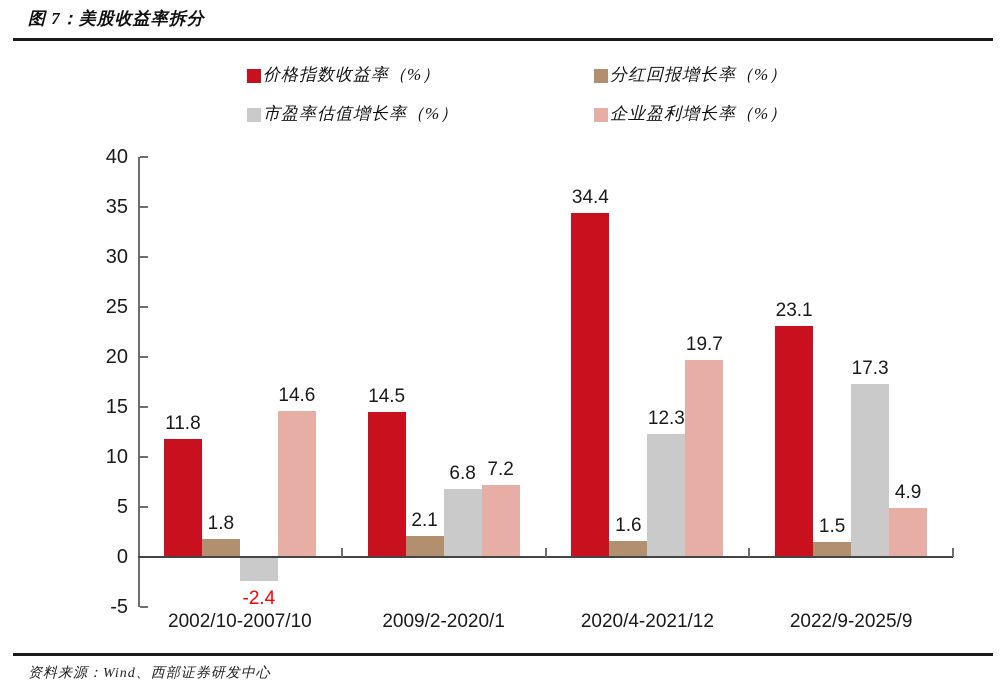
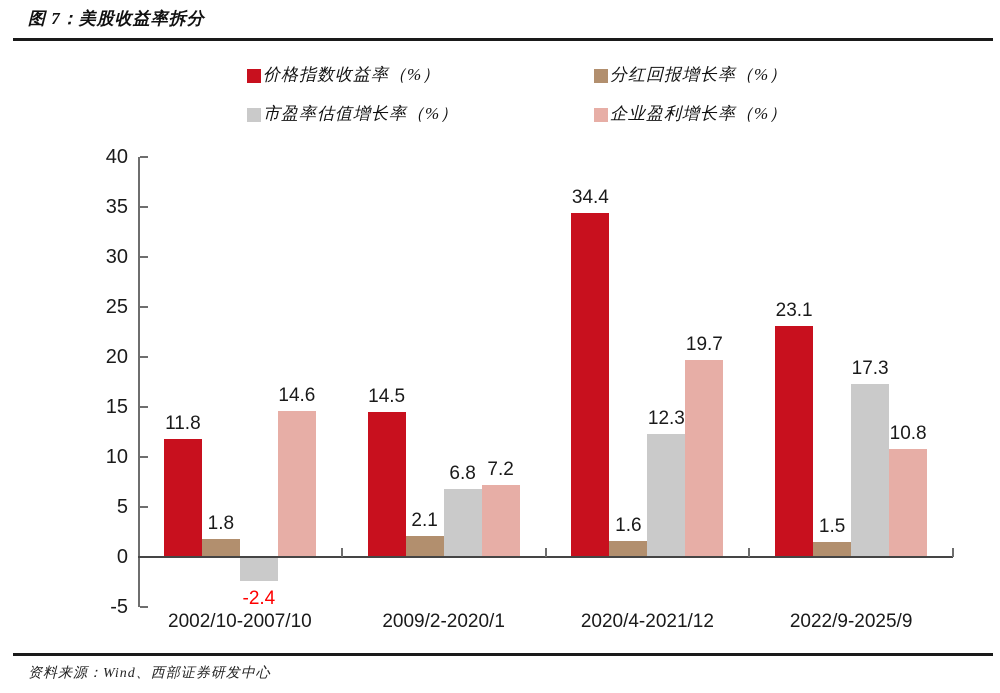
企业盈利增长率（%）/2022/9-2025/9: 4.9 -> 10.8
